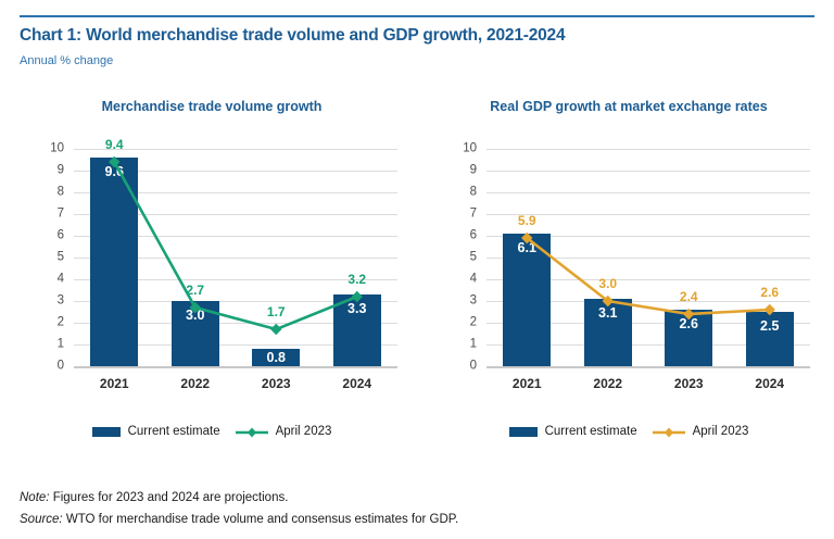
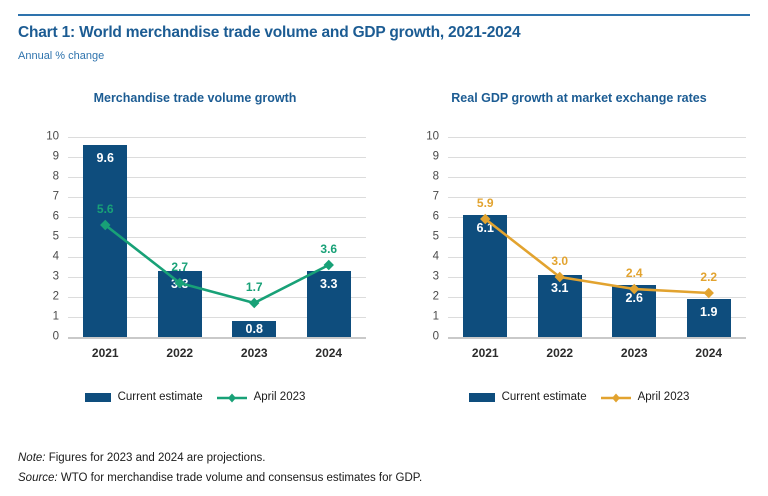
Merchandise trade volume growth/April 2023/2021: 9.4 -> 5.6
Merchandise trade volume growth/Current estimate/2022: 3.0 -> 3.3
Merchandise trade volume growth/April 2023/2024: 3.2 -> 3.6
Real GDP growth at market exchange rates/Current estimate/2024: 2.5 -> 1.9
Real GDP growth at market exchange rates/April 2023/2024: 2.6 -> 2.2
